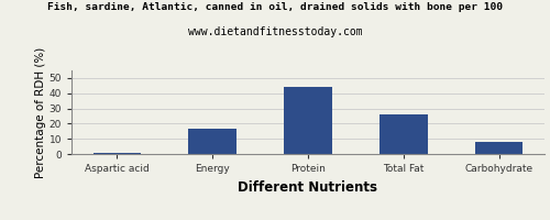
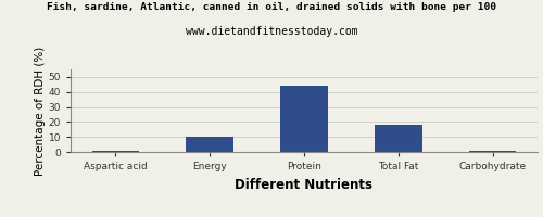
Energy: 17 -> 10
Total Fat: 26 -> 18
Carbohydrate: 8 -> 0
